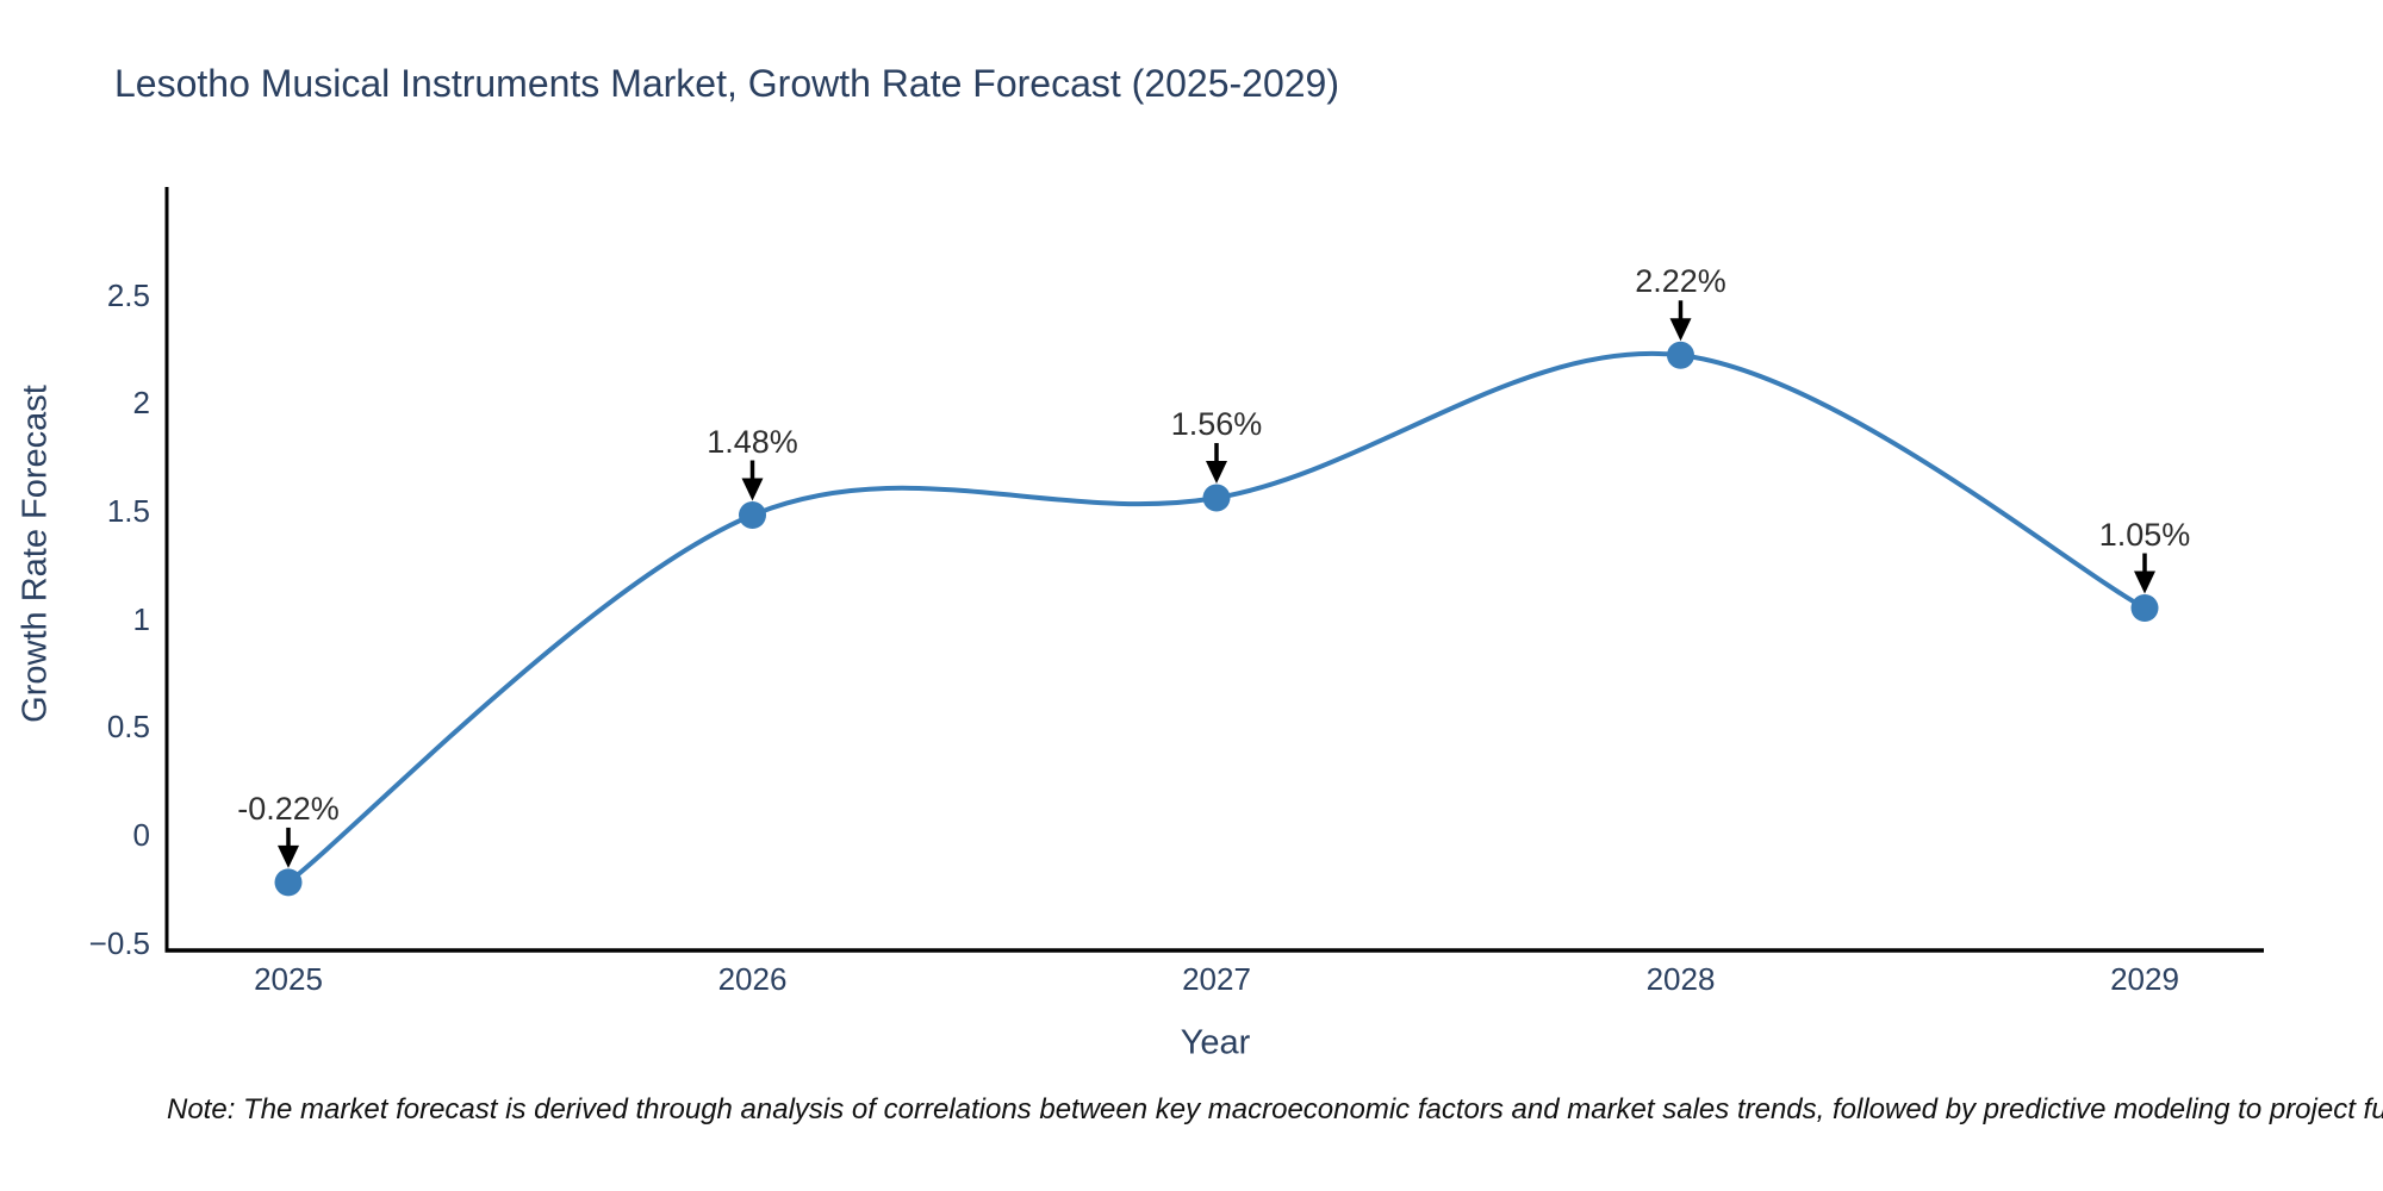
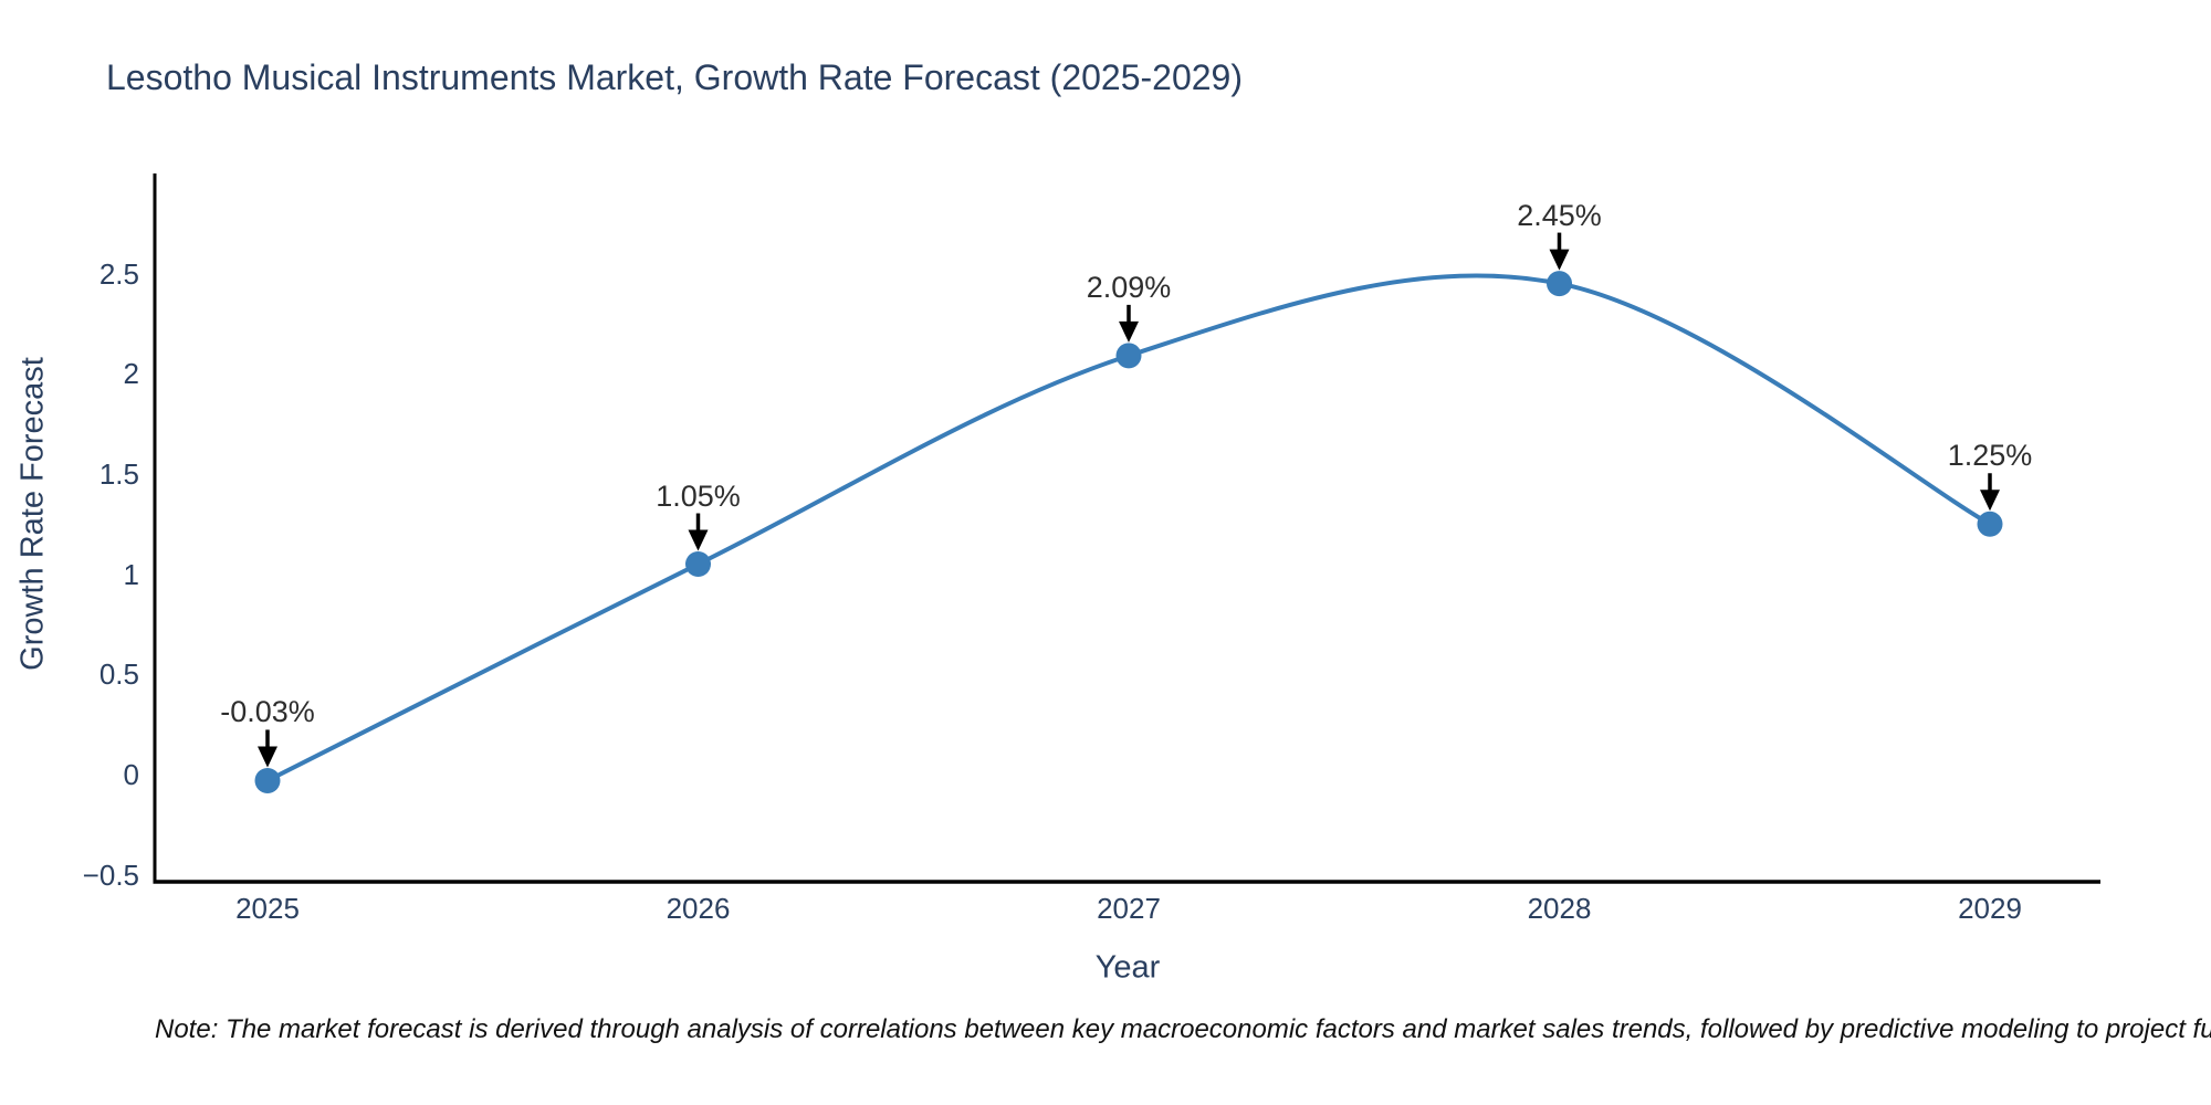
2025: -0.22% -> -0.03%
2026: 1.48% -> 1.05%
2027: 1.56% -> 2.09%
2028: 2.22% -> 2.45%
2029: 1.05% -> 1.25%
